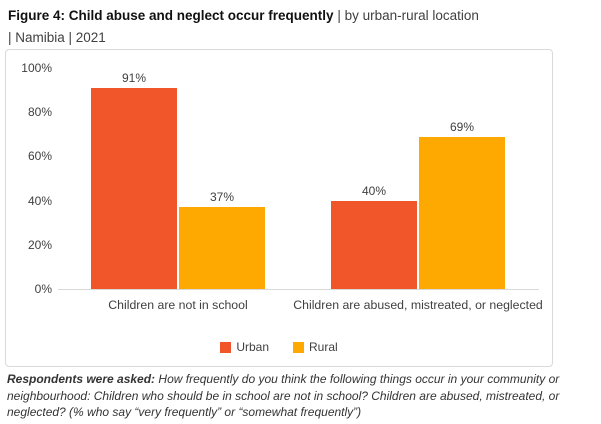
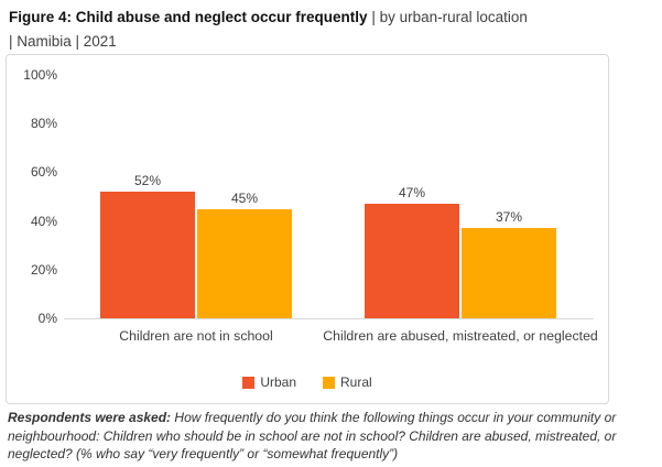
Urban/Children are not in school: 91% -> 52%
Rural/Children are not in school: 37% -> 45%
Urban/Children are abused, mistreated, or neglected: 40% -> 47%
Rural/Children are abused, mistreated, or neglected: 69% -> 37%
